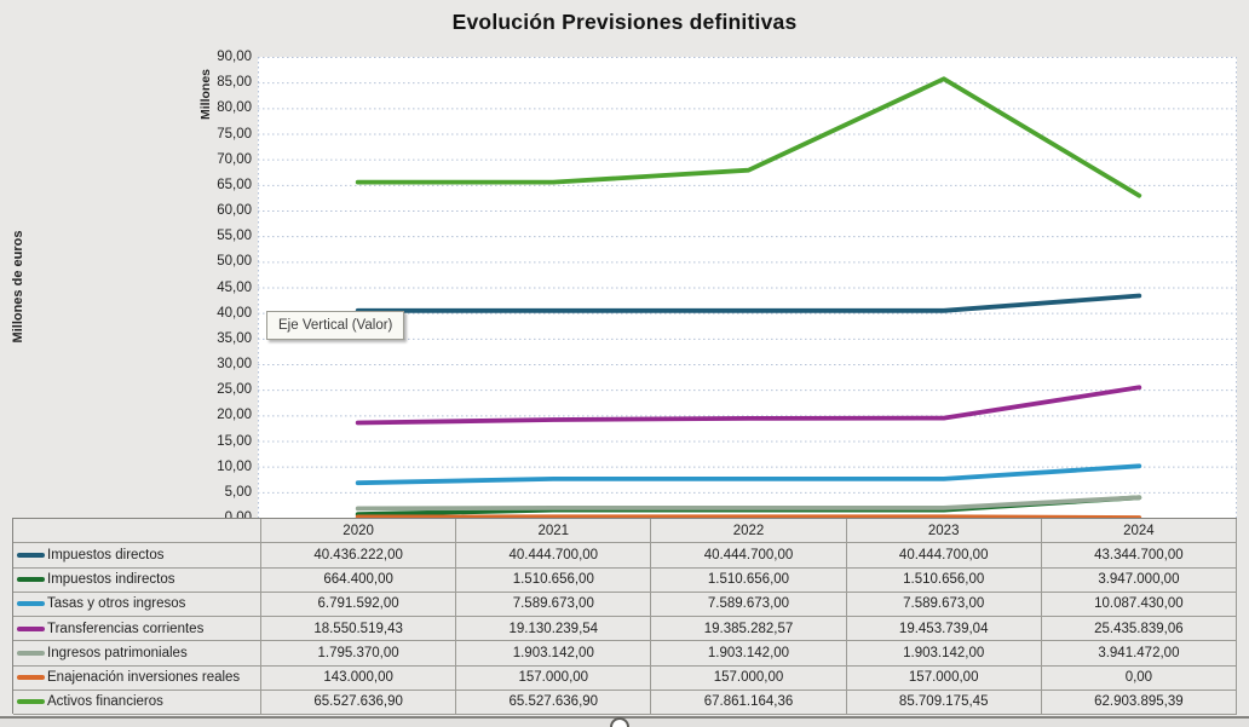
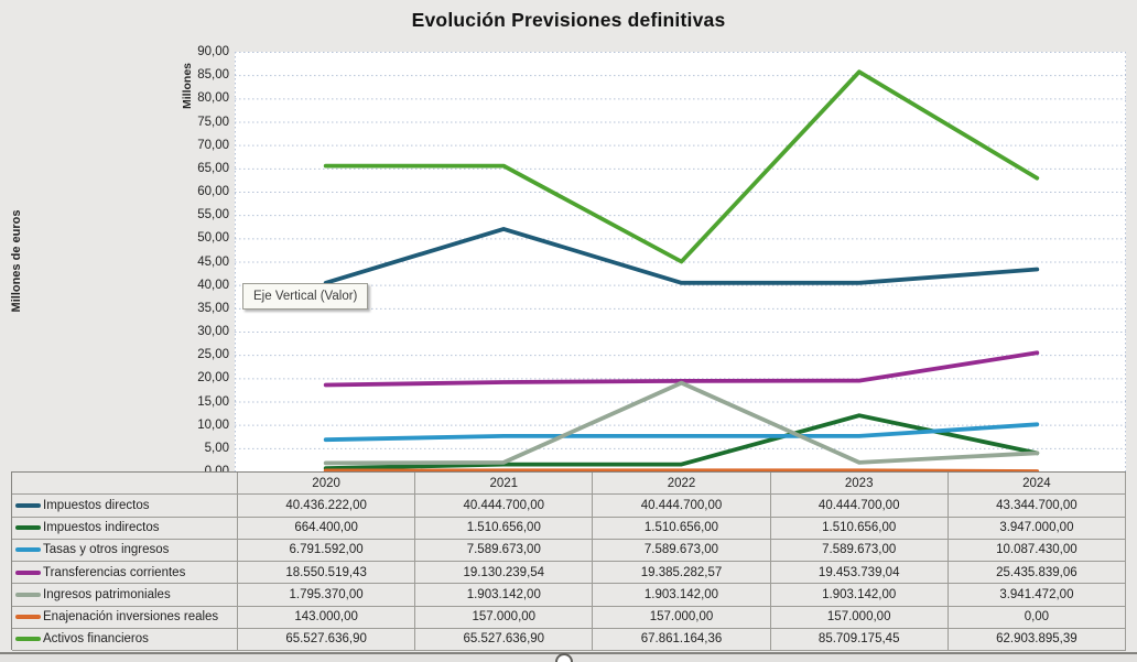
Impuestos directos/2021: 40 -> 52
Ingresos patrimoniales/2022: 2 -> 19
Activos financieros/2022: 68 -> 45
Impuestos indirectos/2023: 2 -> 12
